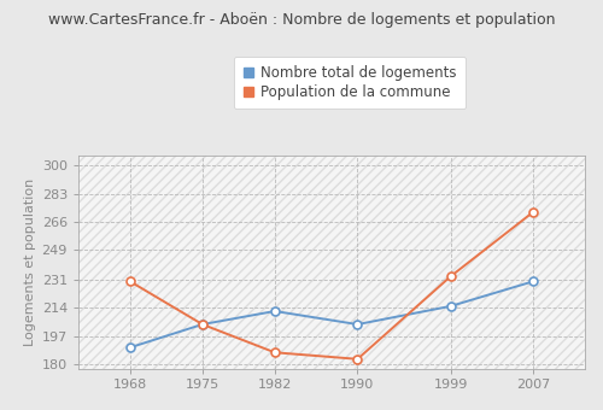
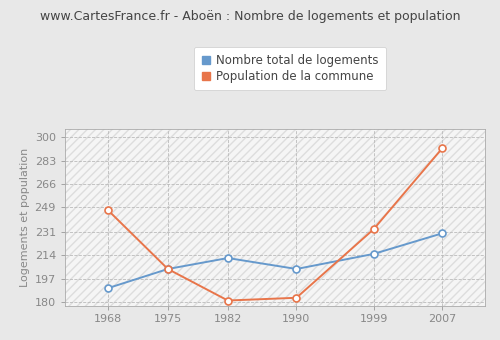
Population de la commune/1968: 230 -> 247
Population de la commune/1982: 187 -> 181
Population de la commune/2007: 272 -> 292
